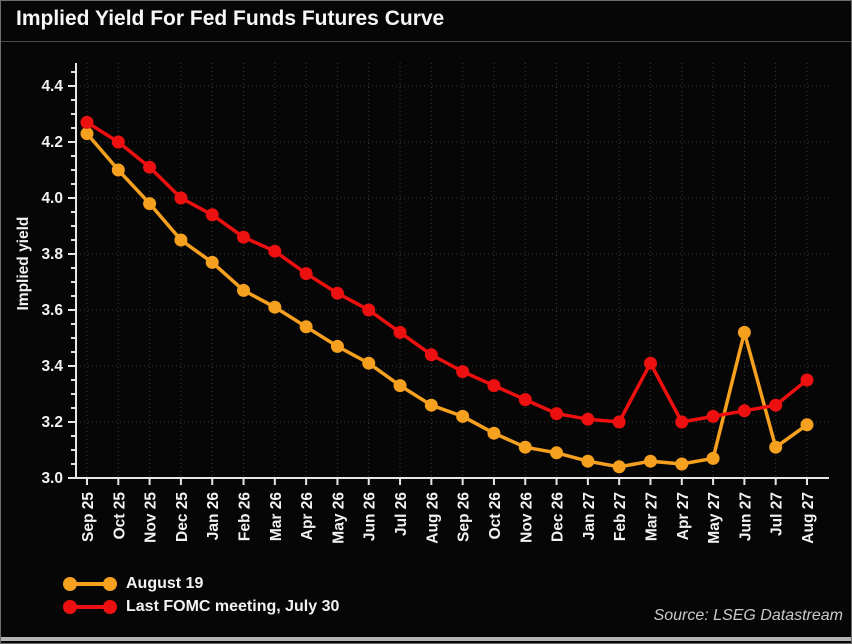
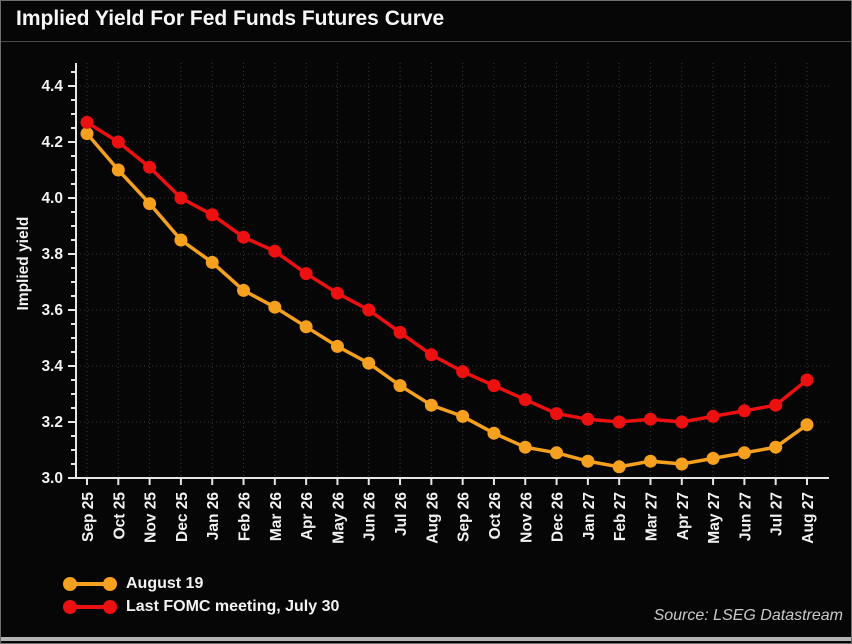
Last FOMC meeting, July 30/Mar 27: 3.41 -> 3.21
August 19/Jun 27: 3.52 -> 3.09
